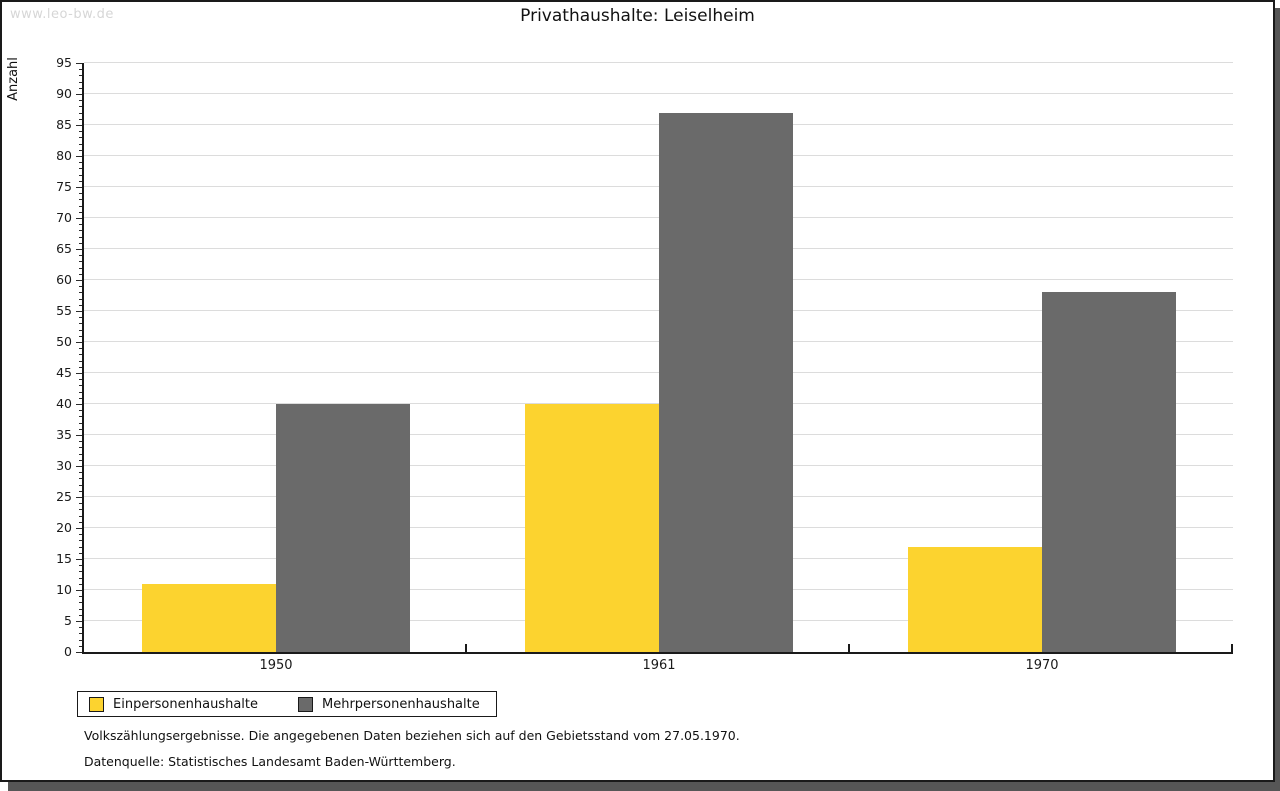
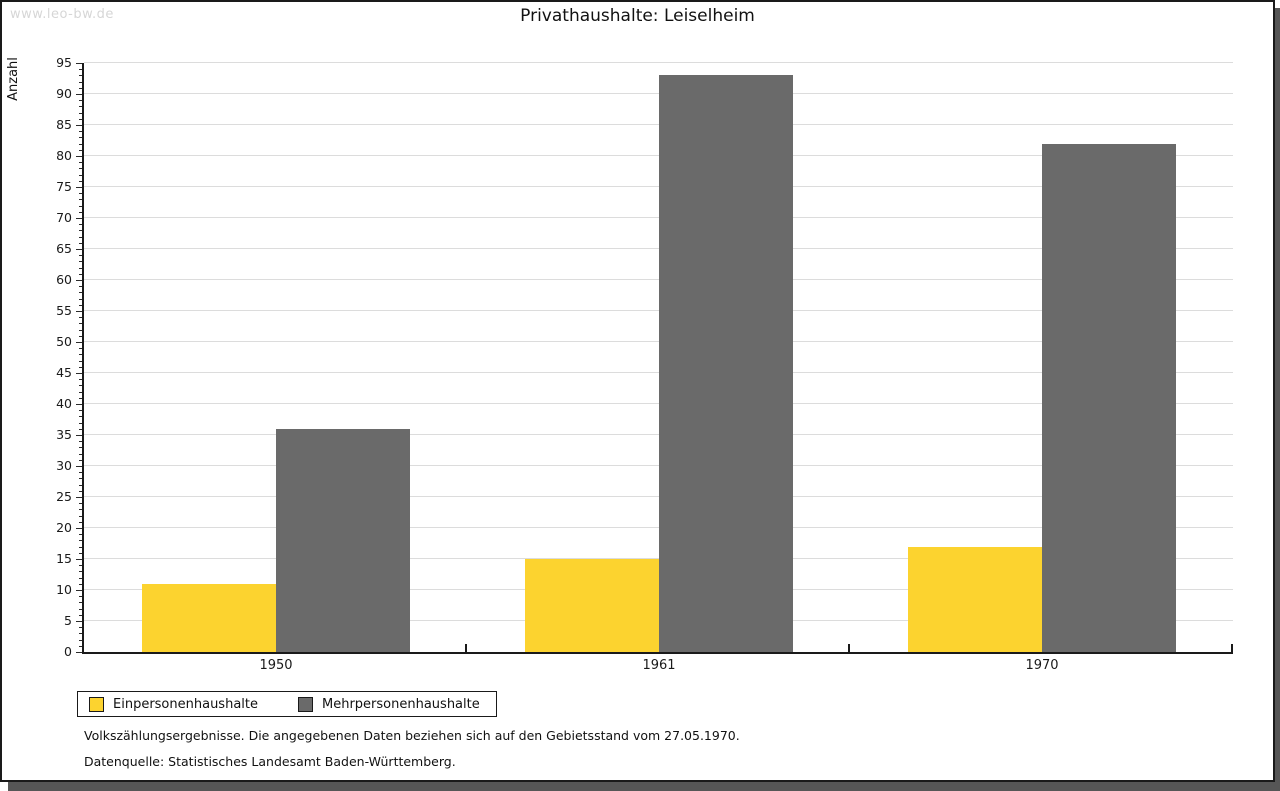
Mehrpersonenhaushalte/1950: 40 -> 36
Einpersonenhaushalte/1961: 40 -> 15
Mehrpersonenhaushalte/1961: 87 -> 93
Mehrpersonenhaushalte/1970: 58 -> 82
